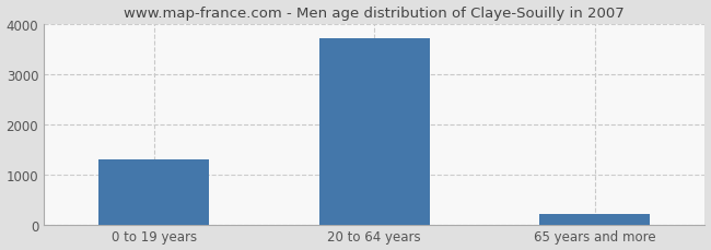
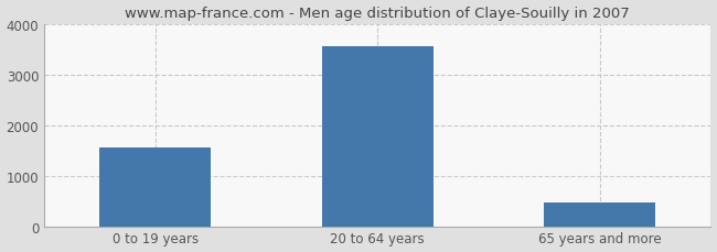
0 to 19 years: 1300 -> 1550
20 to 64 years: 3700 -> 3560
65 years and more: 200 -> 460
